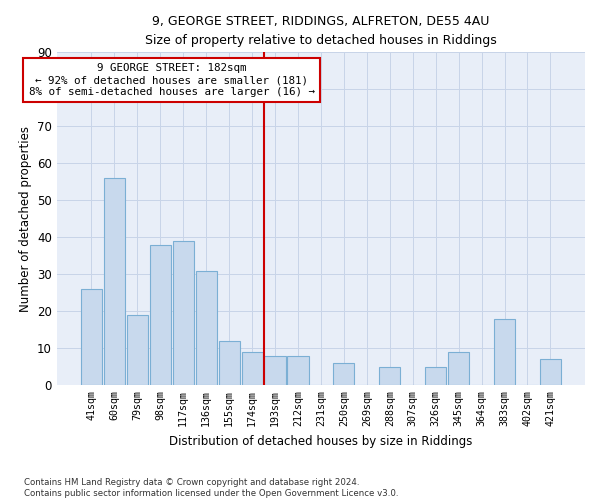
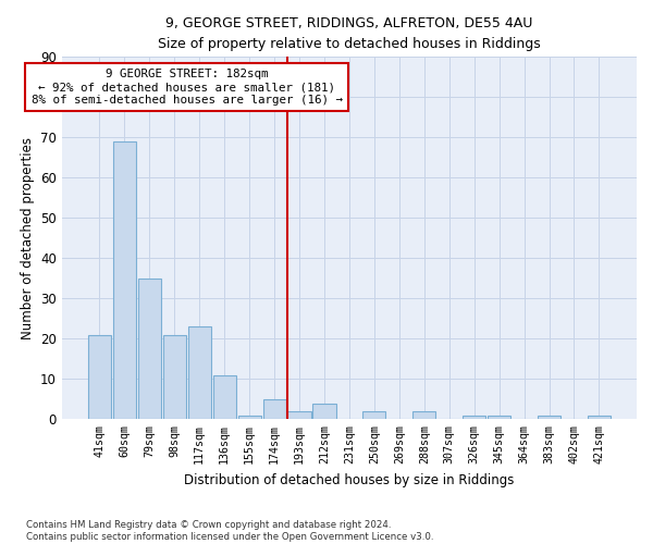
41sqm: 26 -> 21
60sqm: 56 -> 69
79sqm: 19 -> 35
98sqm: 38 -> 21
117sqm: 39 -> 23
136sqm: 31 -> 11
155sqm: 12 -> 1
174sqm: 9 -> 5
193sqm: 8 -> 2
212sqm: 8 -> 4
250sqm: 6 -> 2
288sqm: 5 -> 2
326sqm: 5 -> 1
345sqm: 9 -> 1
383sqm: 18 -> 1
421sqm: 7 -> 1
